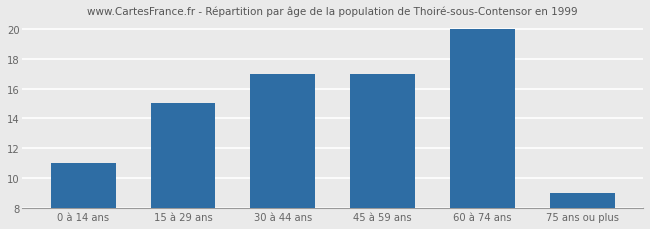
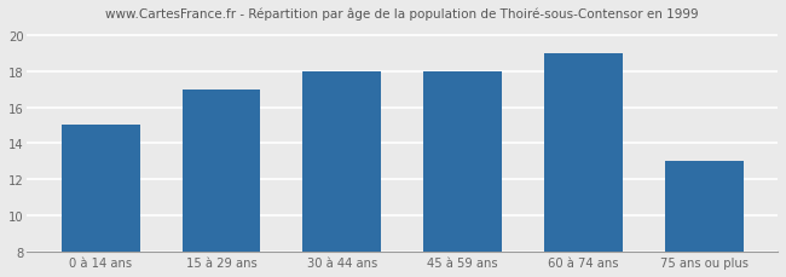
0 à 14 ans: 11 -> 15
15 à 29 ans: 15 -> 17
30 à 44 ans: 17 -> 18
45 à 59 ans: 17 -> 18
60 à 74 ans: 20 -> 19
75 ans ou plus: 9 -> 13
